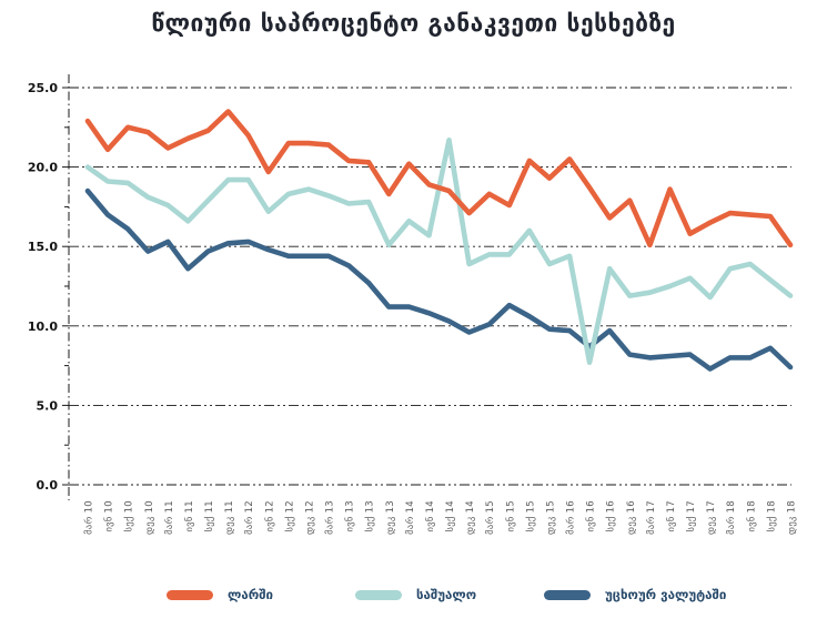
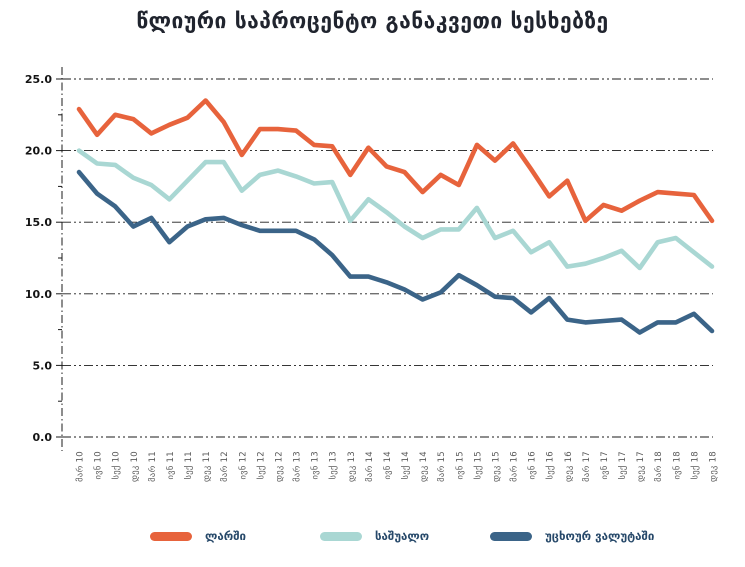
საშუალო/სექ 14: 21.7 -> 14.7
საშუალო/ივნ 16: 7.7 -> 12.9
ლარში/ივნ 17: 18.6 -> 16.2
